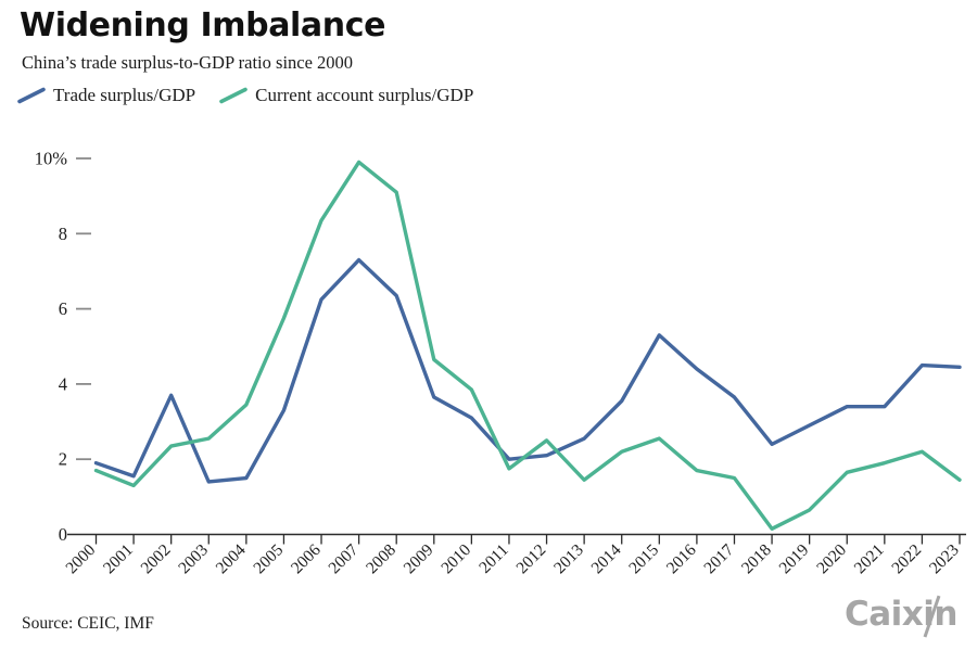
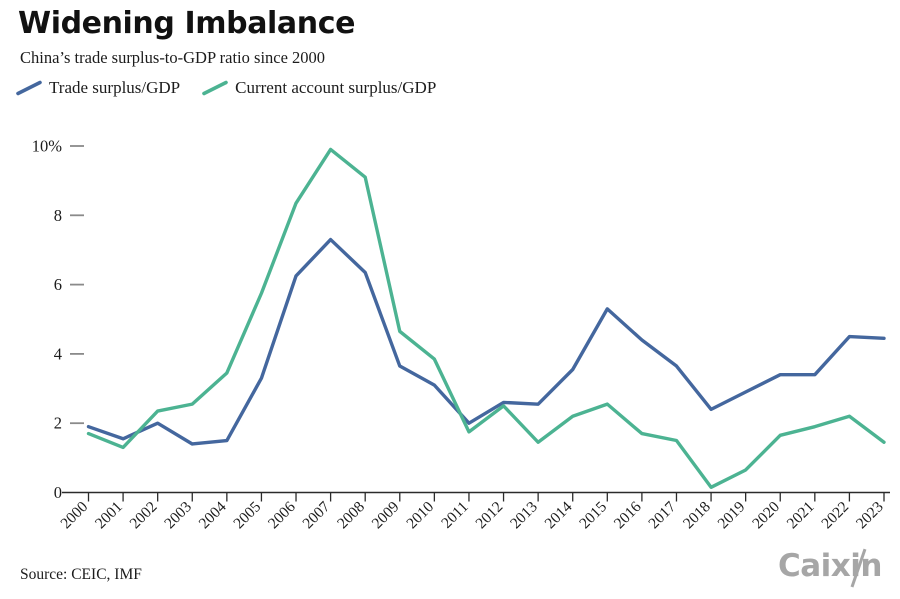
Trade surplus/GDP/2002: 3.7% -> 2.0%
Trade surplus/GDP/2012: 2.1% -> 2.6%
